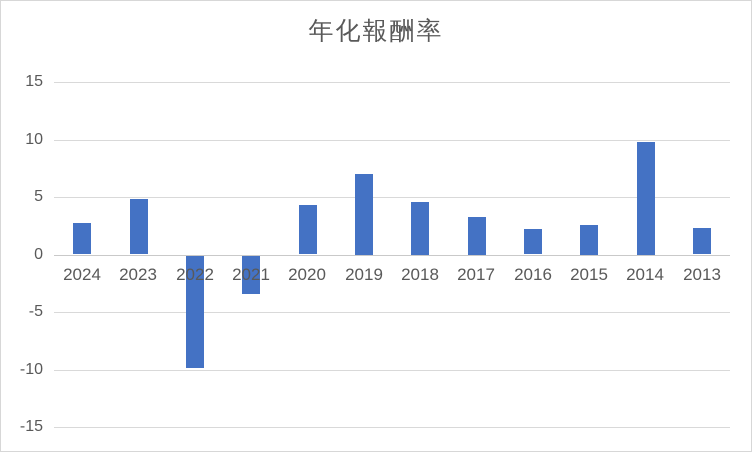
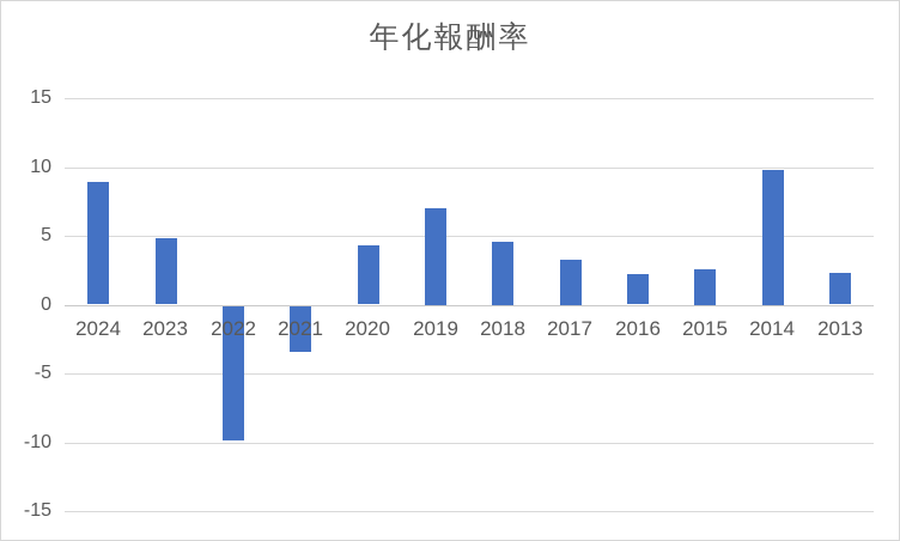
2024: 2.7 -> 8.9
